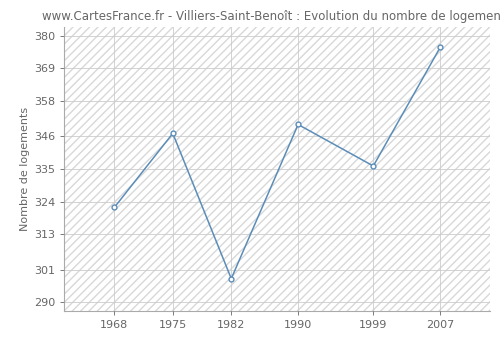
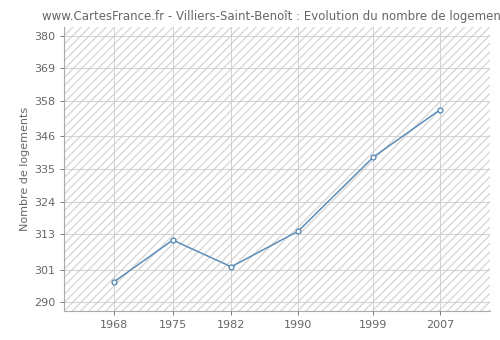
1968: 322 -> 297
1975: 347 -> 311
1982: 298 -> 302
1990: 350 -> 314
1999: 336 -> 339
2007: 376 -> 355
